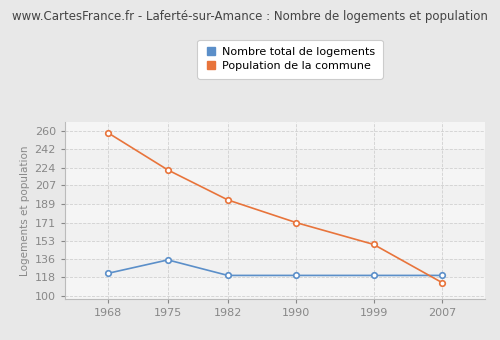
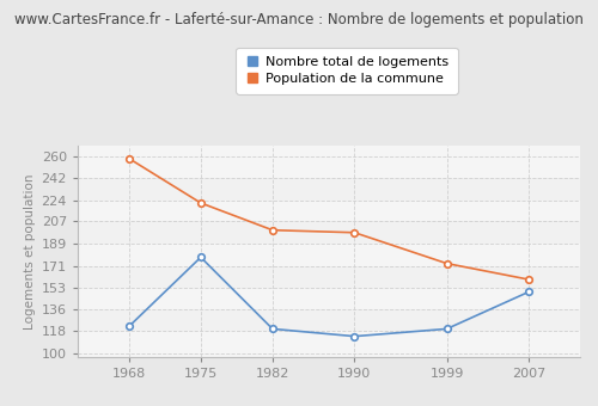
Nombre total de logements/1975: 135 -> 178
Population de la commune/1982: 193 -> 200
Nombre total de logements/1990: 120 -> 114
Population de la commune/1990: 171 -> 198
Population de la commune/1999: 150 -> 173
Nombre total de logements/2007: 120 -> 150
Population de la commune/2007: 113 -> 160
